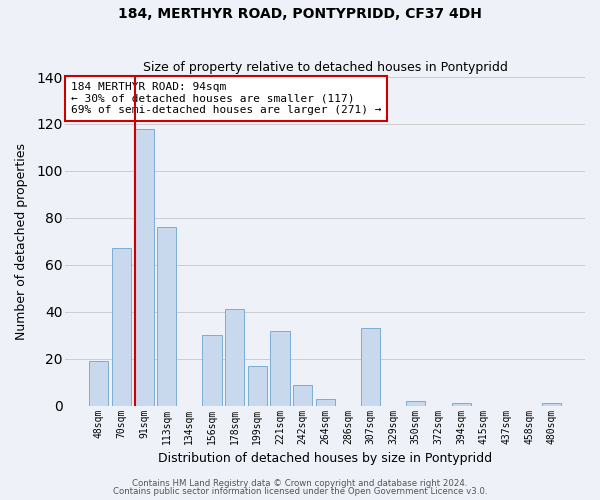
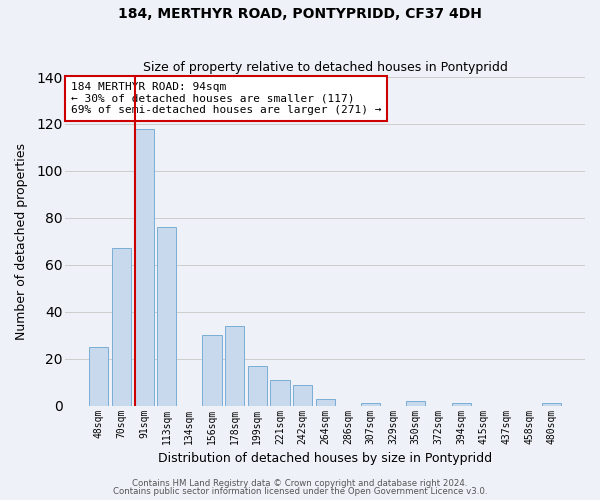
48sqm: 19 -> 25
178sqm: 41 -> 34
221sqm: 32 -> 11
307sqm: 33 -> 1
